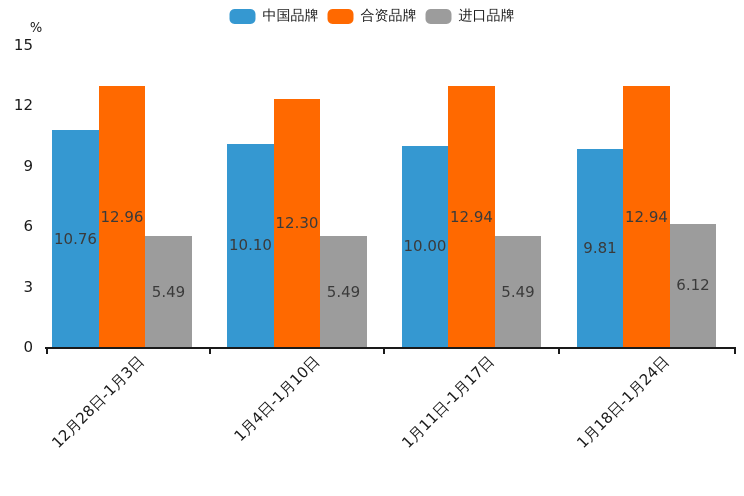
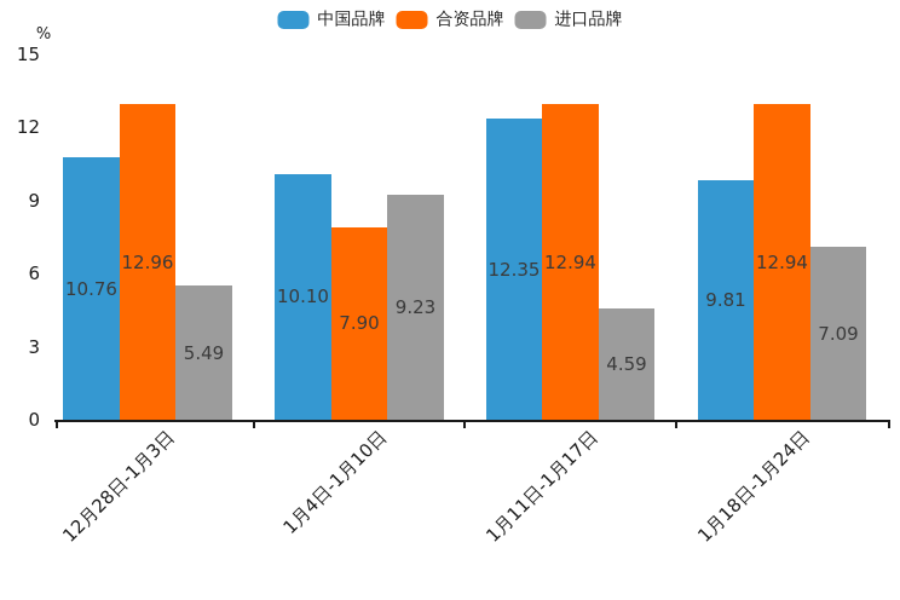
合资品牌/1月4日-1月10日: 12.30 -> 7.90
进口品牌/1月4日-1月10日: 5.49 -> 9.23
中国品牌/1月11日-1月17日: 10.00 -> 12.35
进口品牌/1月11日-1月17日: 5.49 -> 4.59
进口品牌/1月18日-1月24日: 6.12 -> 7.09
